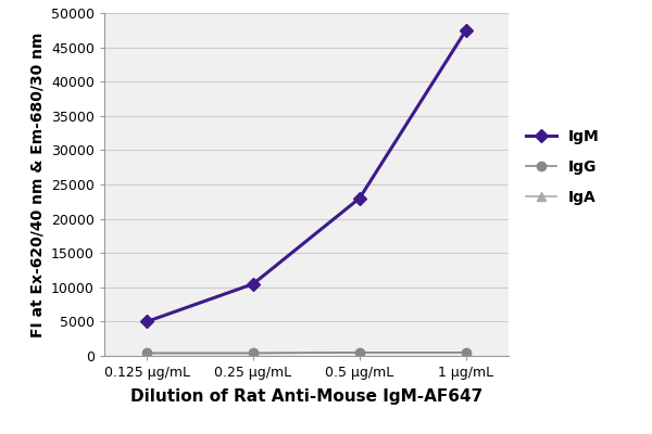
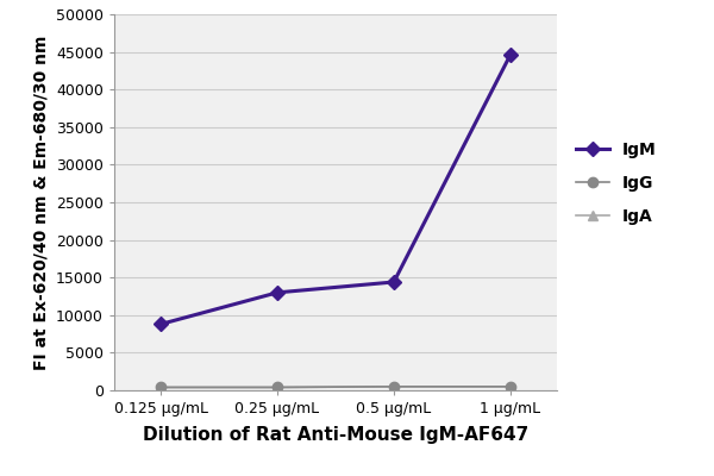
IgM/0.125 μg/mL: 5000 -> 8800
IgM/0.25 μg/mL: 10500 -> 13000
IgM/0.5 μg/mL: 23000 -> 14400
IgM/1 μg/mL: 47500 -> 44600
